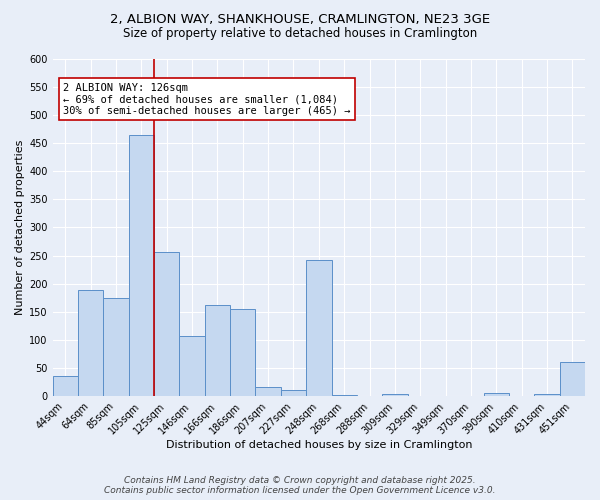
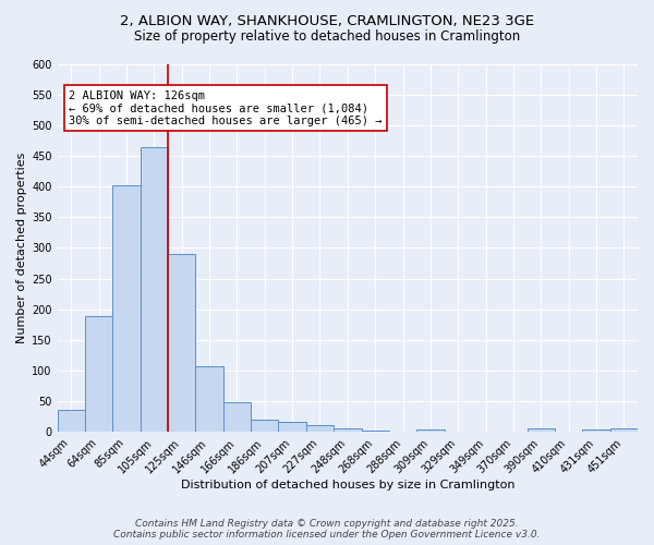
85sqm: 174 -> 403
125sqm: 256 -> 291
166sqm: 162 -> 48
186sqm: 154 -> 20
248sqm: 242 -> 5
451sqm: 60 -> 5
